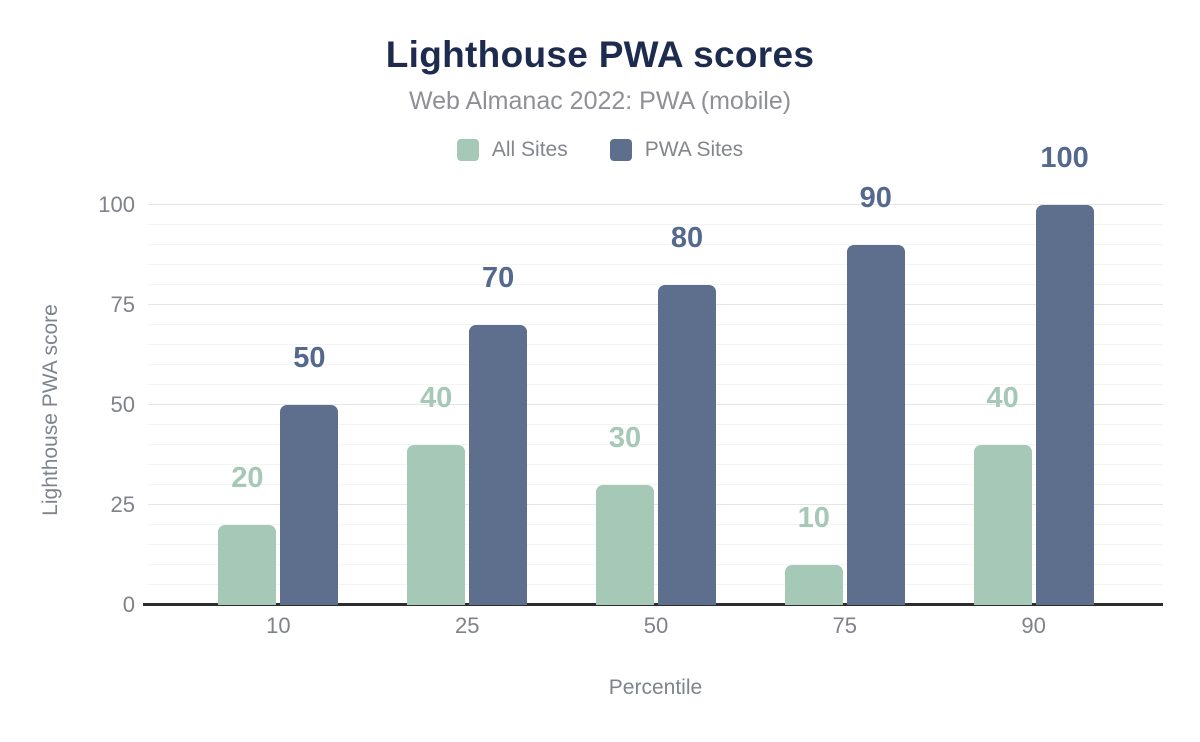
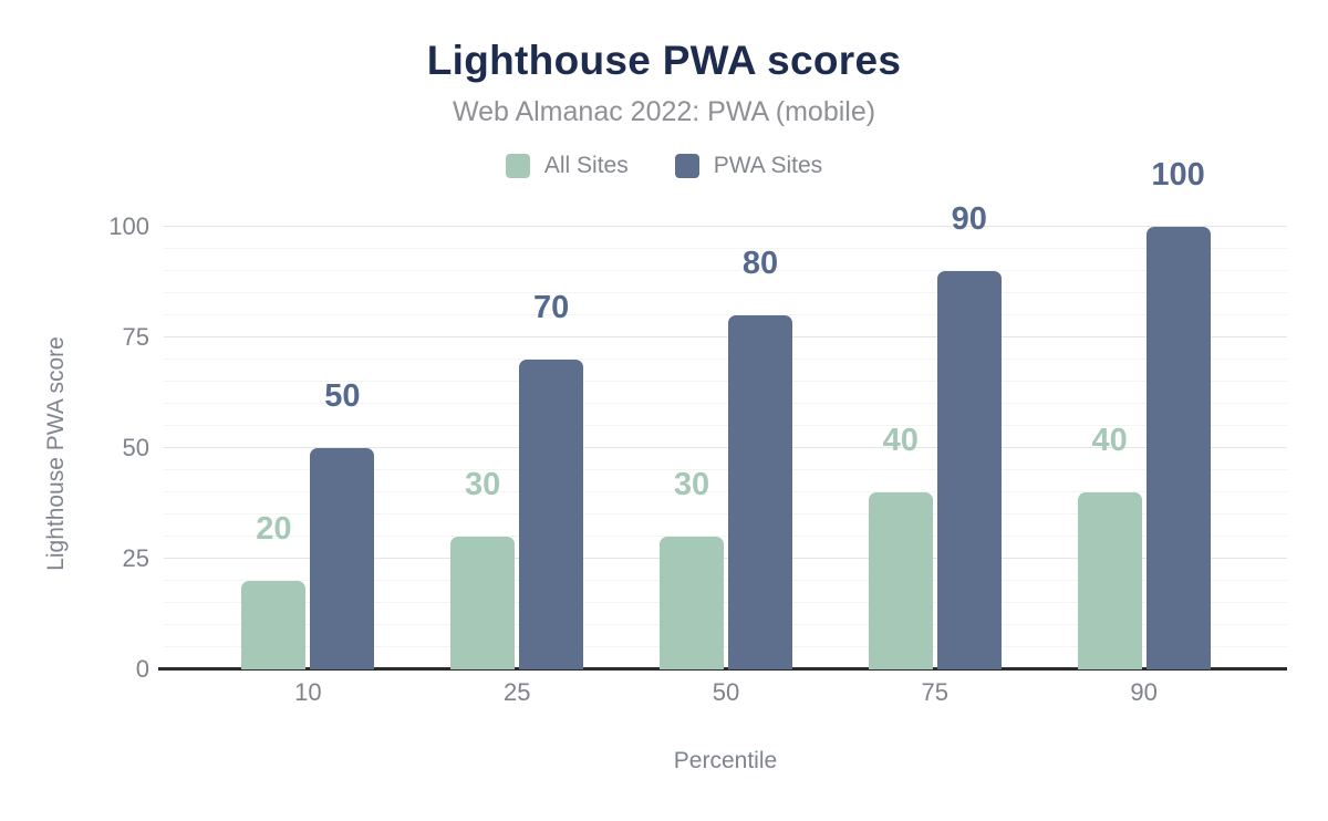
All Sites/25: 40 -> 30
All Sites/75: 10 -> 40
